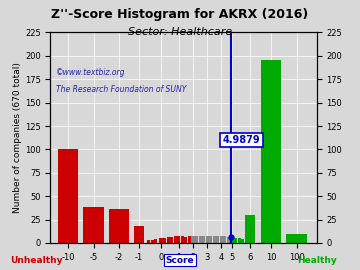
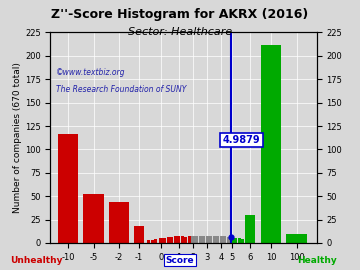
-10: 100 -> 116
-5: 38 -> 52
-2: 36 -> 44
10: 195 -> 212
